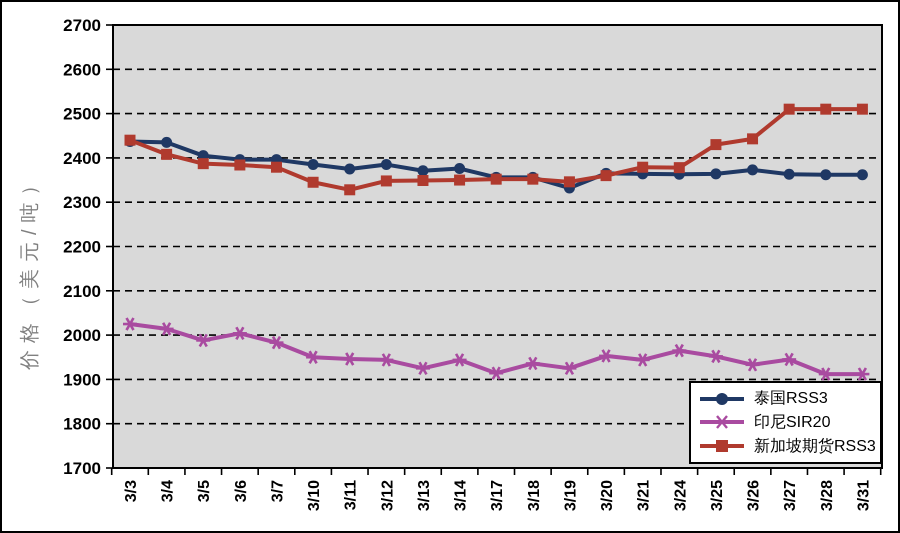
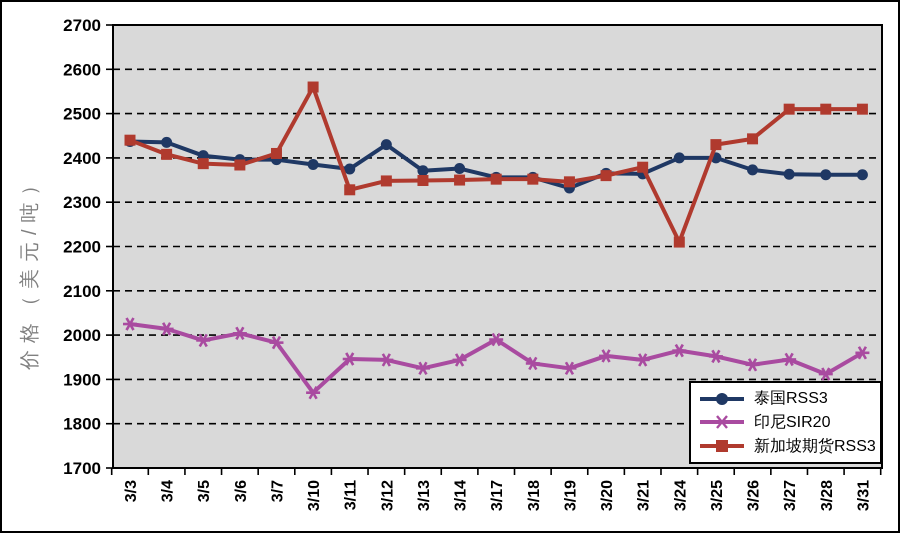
新加坡期货RSS3/3/7: 2380 -> 2410
印尼SIR20/3/10: 1950 -> 1870
新加坡期货RSS3/3/10: 2340 -> 2560
泰国RSS3/3/12: 2380 -> 2430
印尼SIR20/3/17: 1910 -> 1990
泰国RSS3/3/24: 2360 -> 2400
新加坡期货RSS3/3/24: 2380 -> 2210
泰国RSS3/3/25: 2360 -> 2400
印尼SIR20/3/31: 1910 -> 1960
